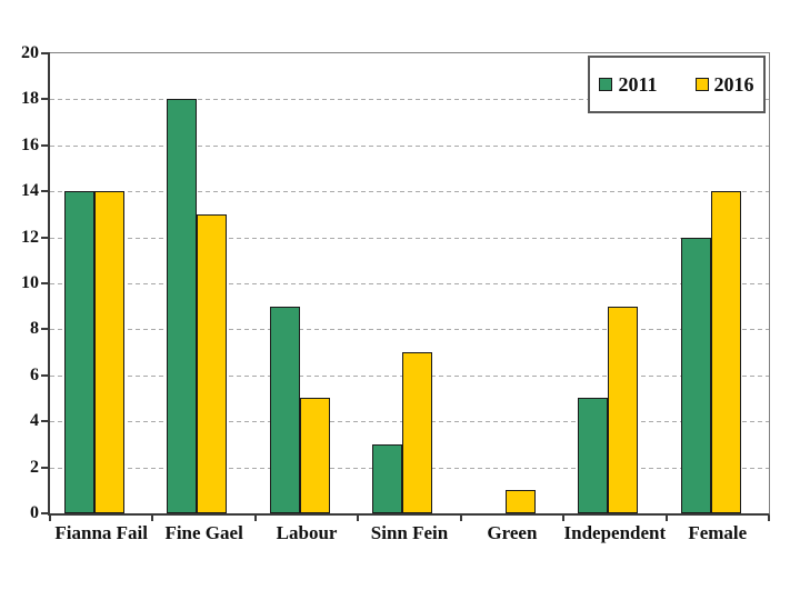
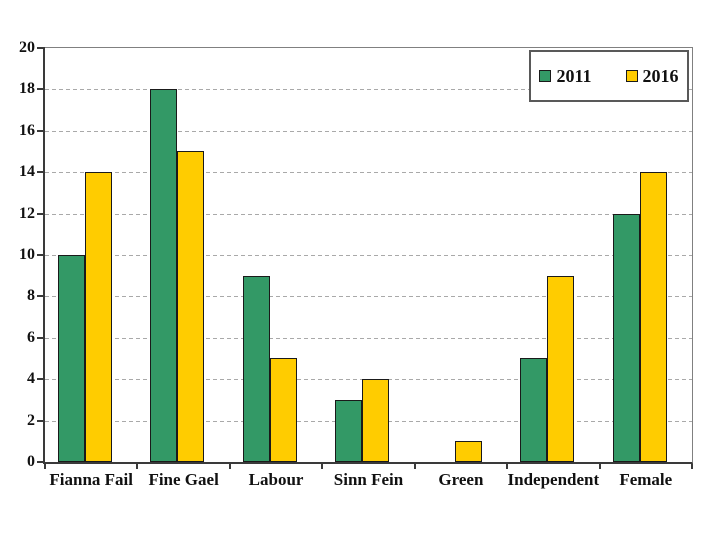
2011/Fianna Fail: 14 -> 10
2016/Fine Gael: 13 -> 15
2016/Sinn Fein: 7 -> 4
